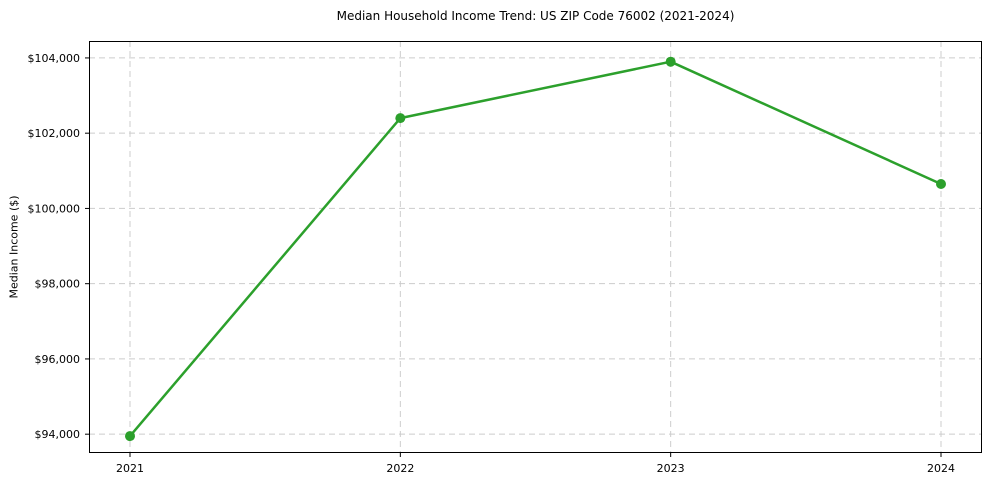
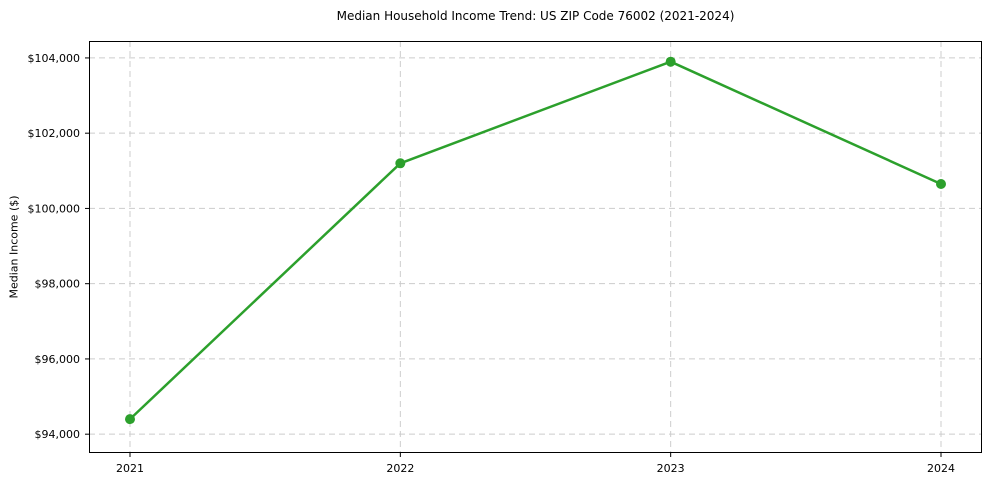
2021: $94000 -> $94400
2022: $102400 -> $101200
